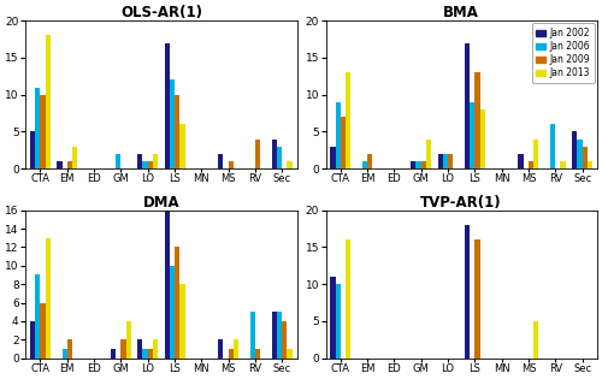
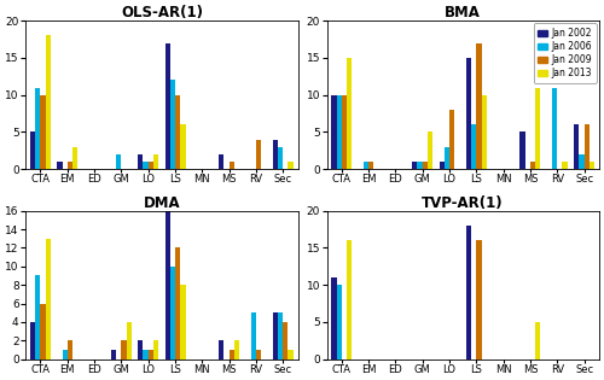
BMA/Jan 2002/CTA: 3 -> 10
BMA/Jan 2006/CTA: 9 -> 10
BMA/Jan 2009/CTA: 7 -> 10
BMA/Jan 2013/CTA: 13 -> 15
BMA/Jan 2009/EM: 2 -> 1
BMA/Jan 2013/GM: 4 -> 5
BMA/Jan 2002/LO: 2 -> 1
BMA/Jan 2006/LO: 2 -> 3
BMA/Jan 2009/LO: 2 -> 8
BMA/Jan 2002/LS: 17 -> 15
BMA/Jan 2006/LS: 9 -> 6
BMA/Jan 2009/LS: 13 -> 17
BMA/Jan 2013/LS: 8 -> 10
BMA/Jan 2002/MS: 2 -> 5
BMA/Jan 2013/MS: 4 -> 11
BMA/Jan 2006/RV: 6 -> 11
BMA/Jan 2002/Sec: 5 -> 6
BMA/Jan 2006/Sec: 4 -> 2
BMA/Jan 2009/Sec: 3 -> 6
